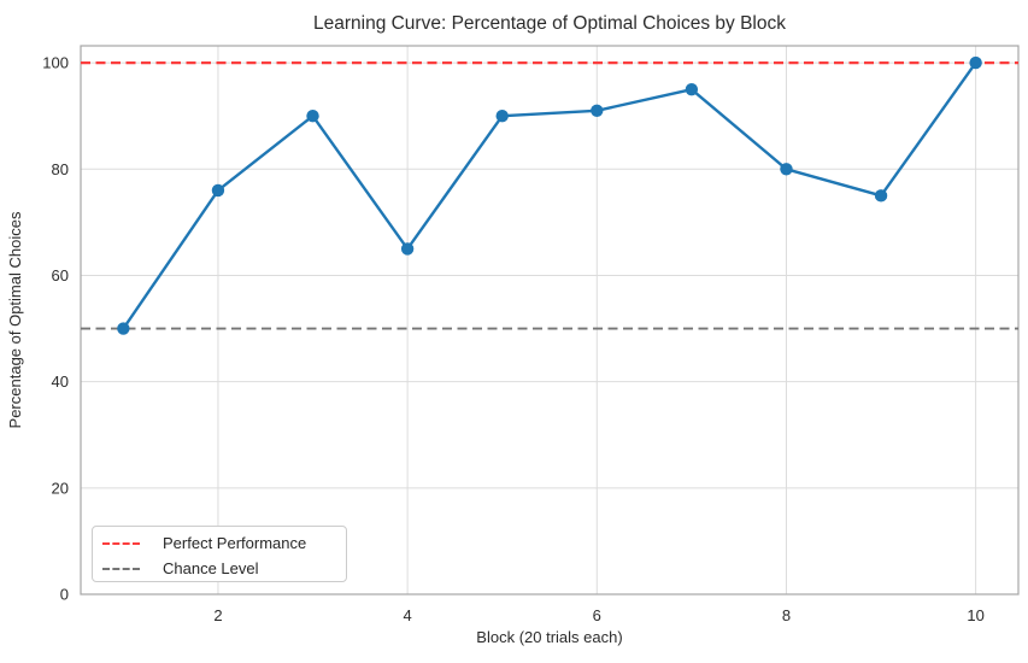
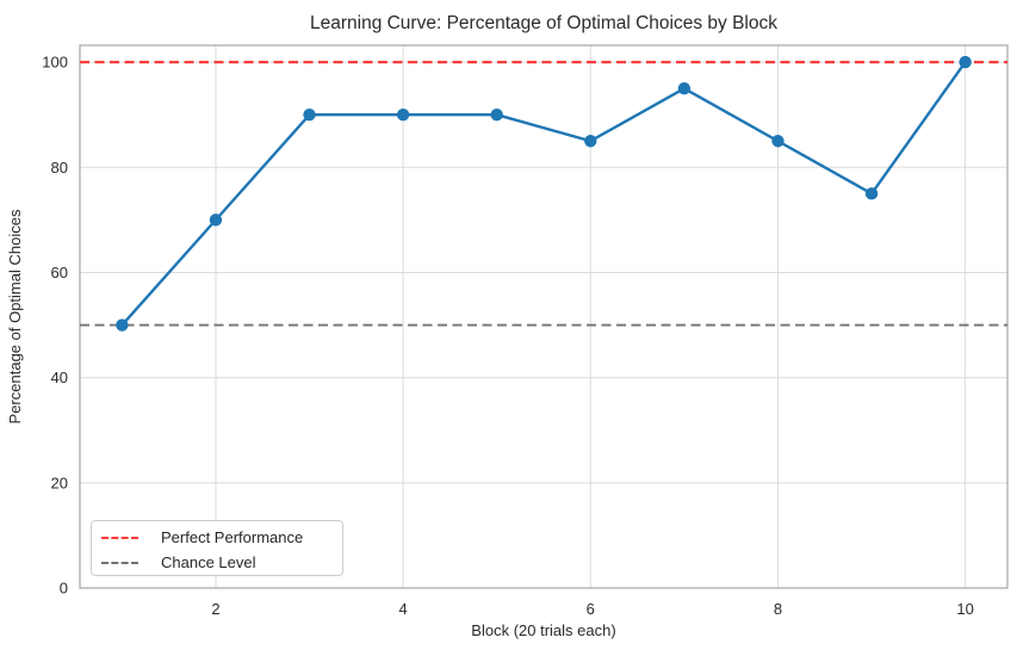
2: 76 -> 70
4: 65 -> 90
6: 91 -> 85
8: 80 -> 85
